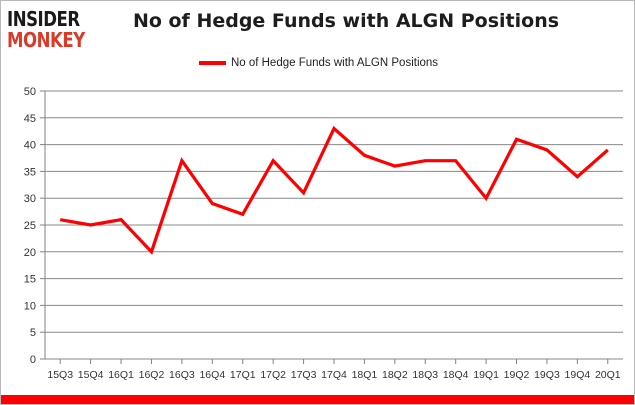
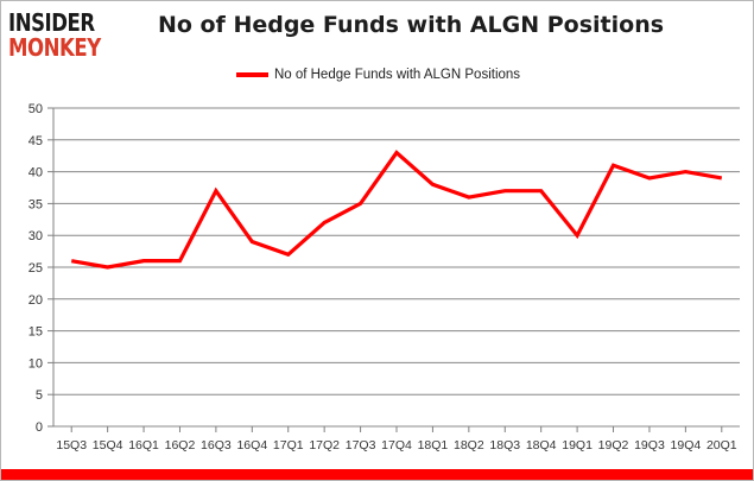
16Q2: 20 -> 26
17Q2: 37 -> 32
17Q3: 31 -> 35
19Q4: 34 -> 40
